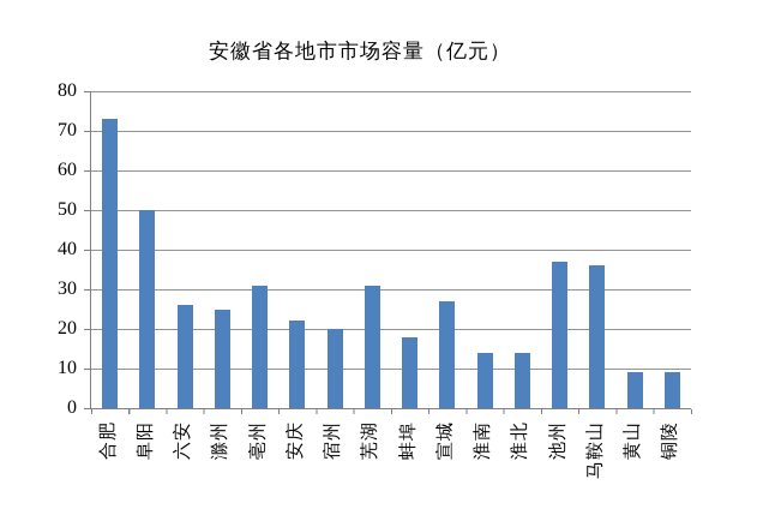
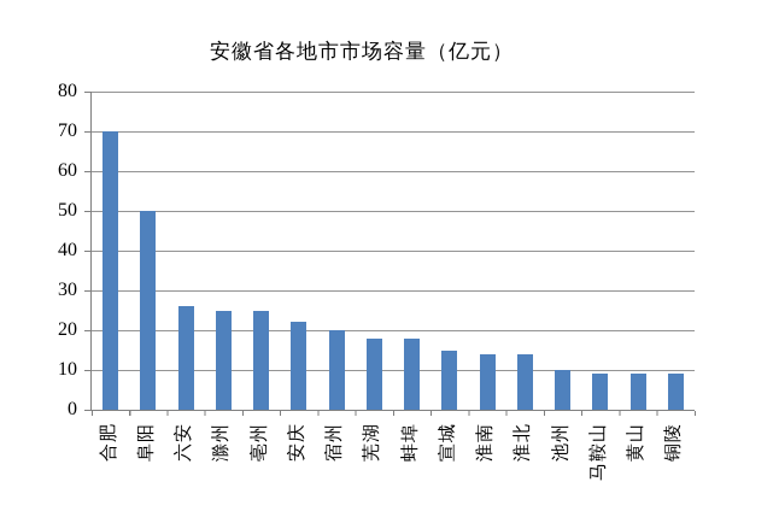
合肥: 73 -> 70
亳州: 31 -> 25
芜湖: 31 -> 18
宣城: 27 -> 15
池州: 37 -> 10
马鞍山: 36 -> 9
